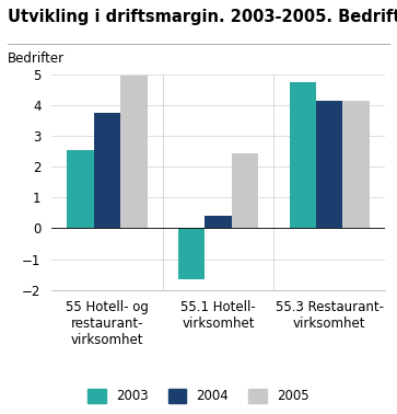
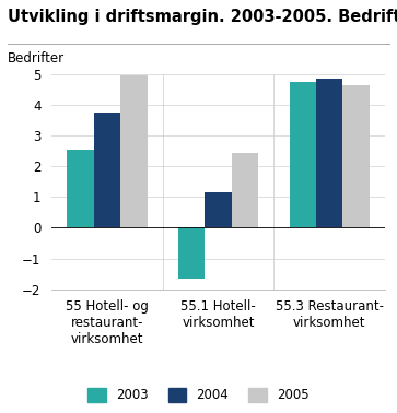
2004/55.1 Hotell- virksomhet: 0.40 -> 1.15
2004/55.3 Restaurant- virksomhet: 4.15 -> 4.85
2005/55.3 Restaurant- virksomhet: 4.15 -> 4.65
